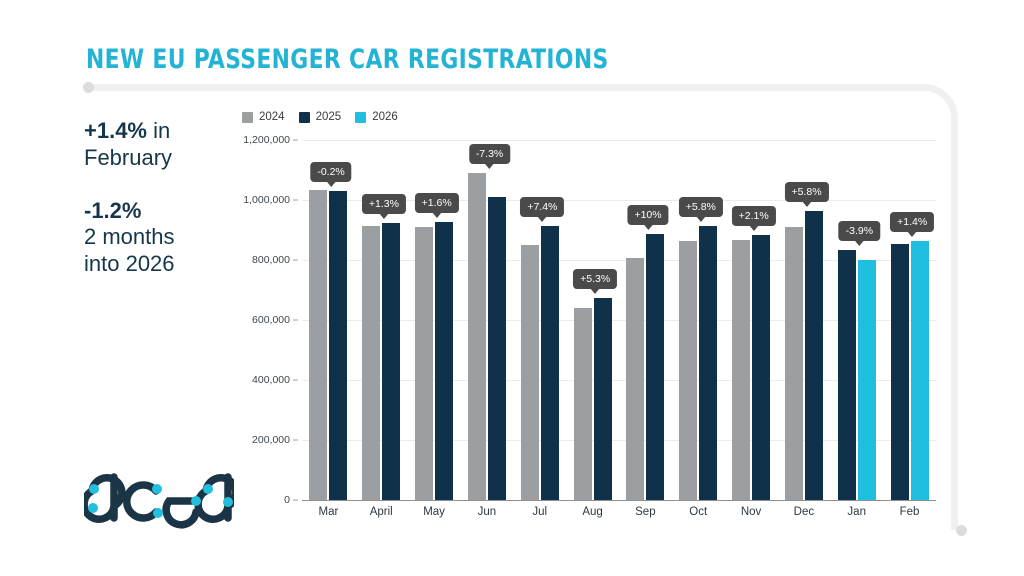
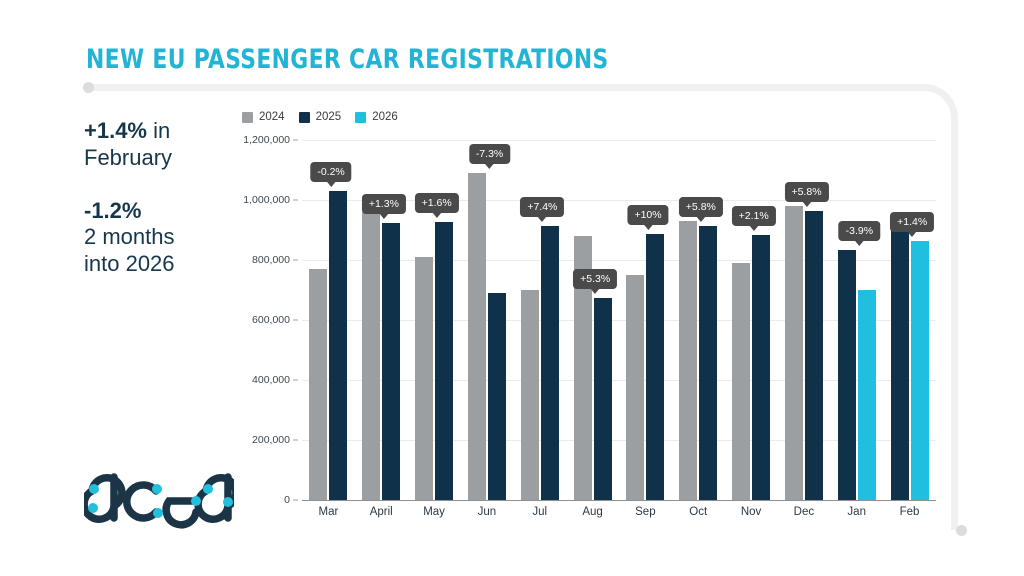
2024/Mar: 1030000 -> 770000
2024/April: 910000 -> 960000
2024/May: 910000 -> 810000
2025/Jun: 1010000 -> 690000
2024/Jul: 850000 -> 700000
2024/Aug: 640000 -> 880000
2024/Sep: 810000 -> 750000
2024/Oct: 860000 -> 930000
2024/Nov: 870000 -> 790000
2024/Dec: 910000 -> 980000
2026/Jan: 800000 -> 700000
2025/Feb: 850000 -> 930000
